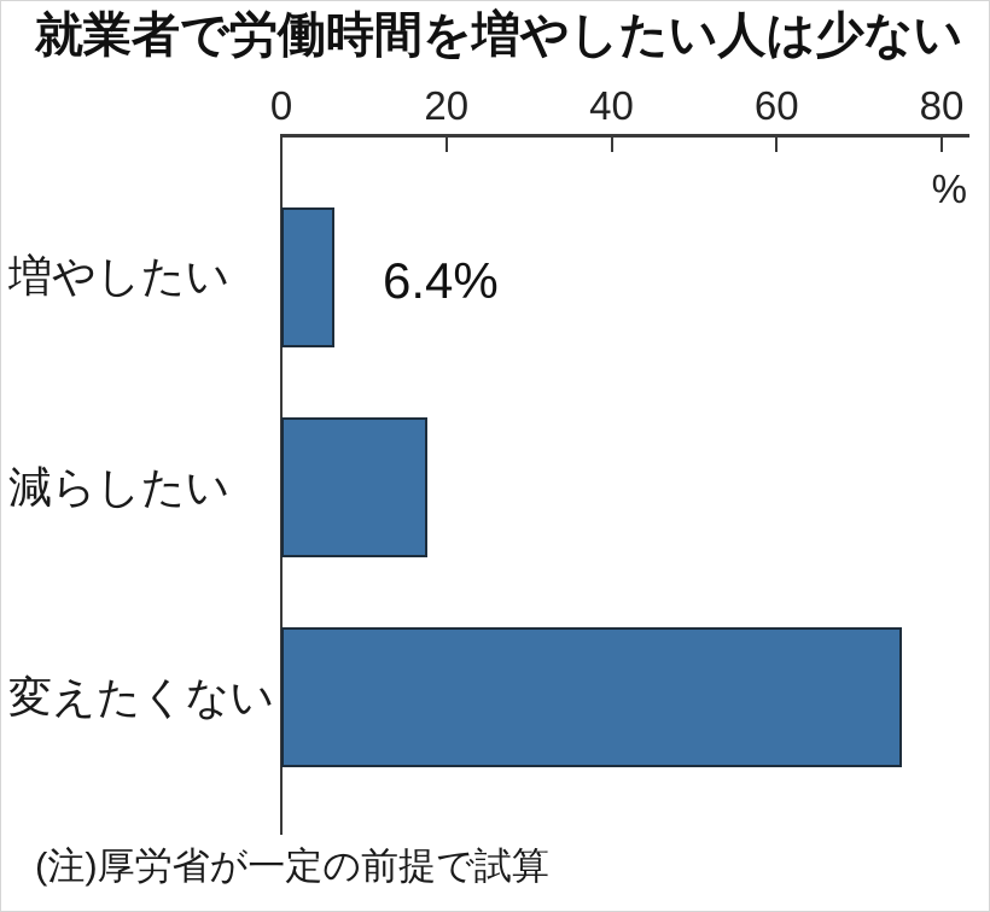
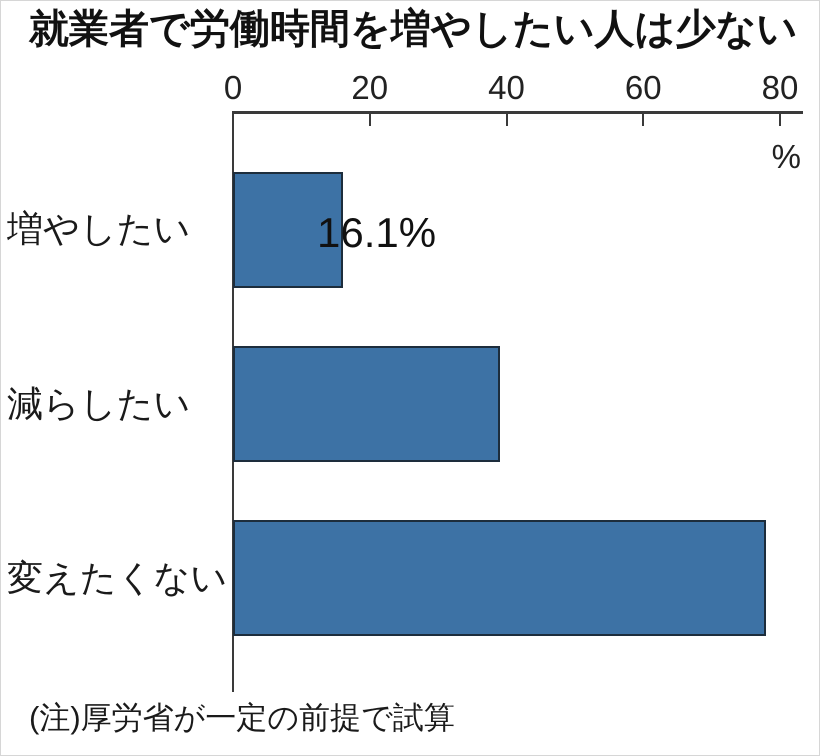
増やしたい: 6.4% -> 16.1%
減らしたい: 18 -> 39
変えたくない: 75 -> 78
